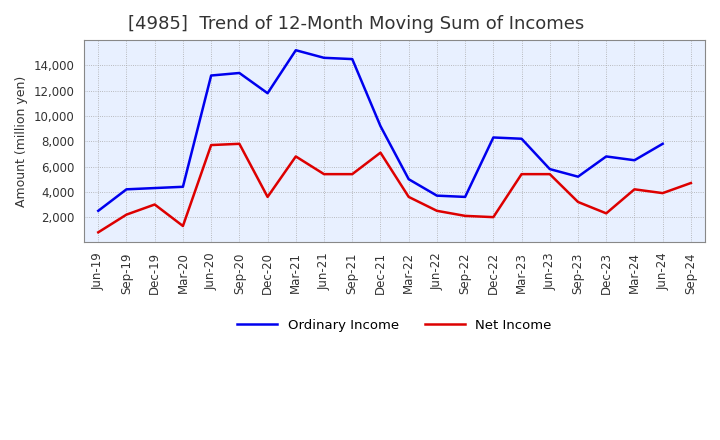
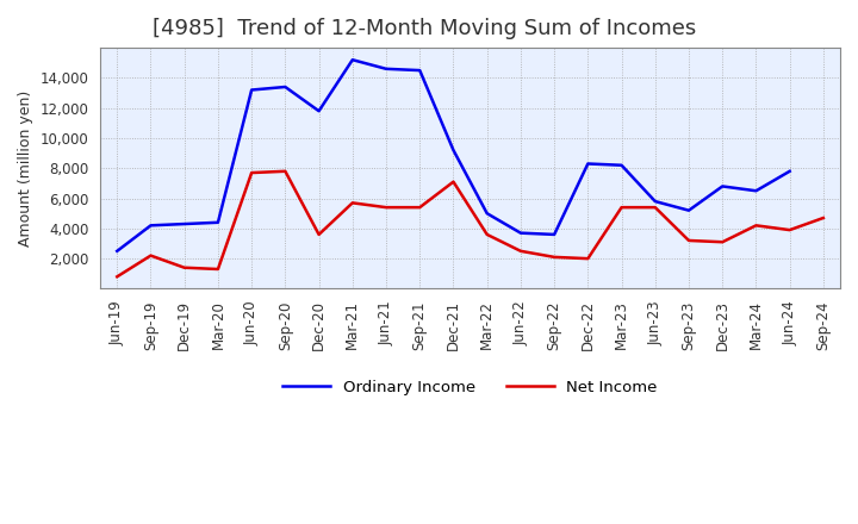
Net Income/Dec-19: 3,000 -> 1,400
Net Income/Mar-21: 6,800 -> 5,700
Net Income/Dec-23: 2,300 -> 3,100
